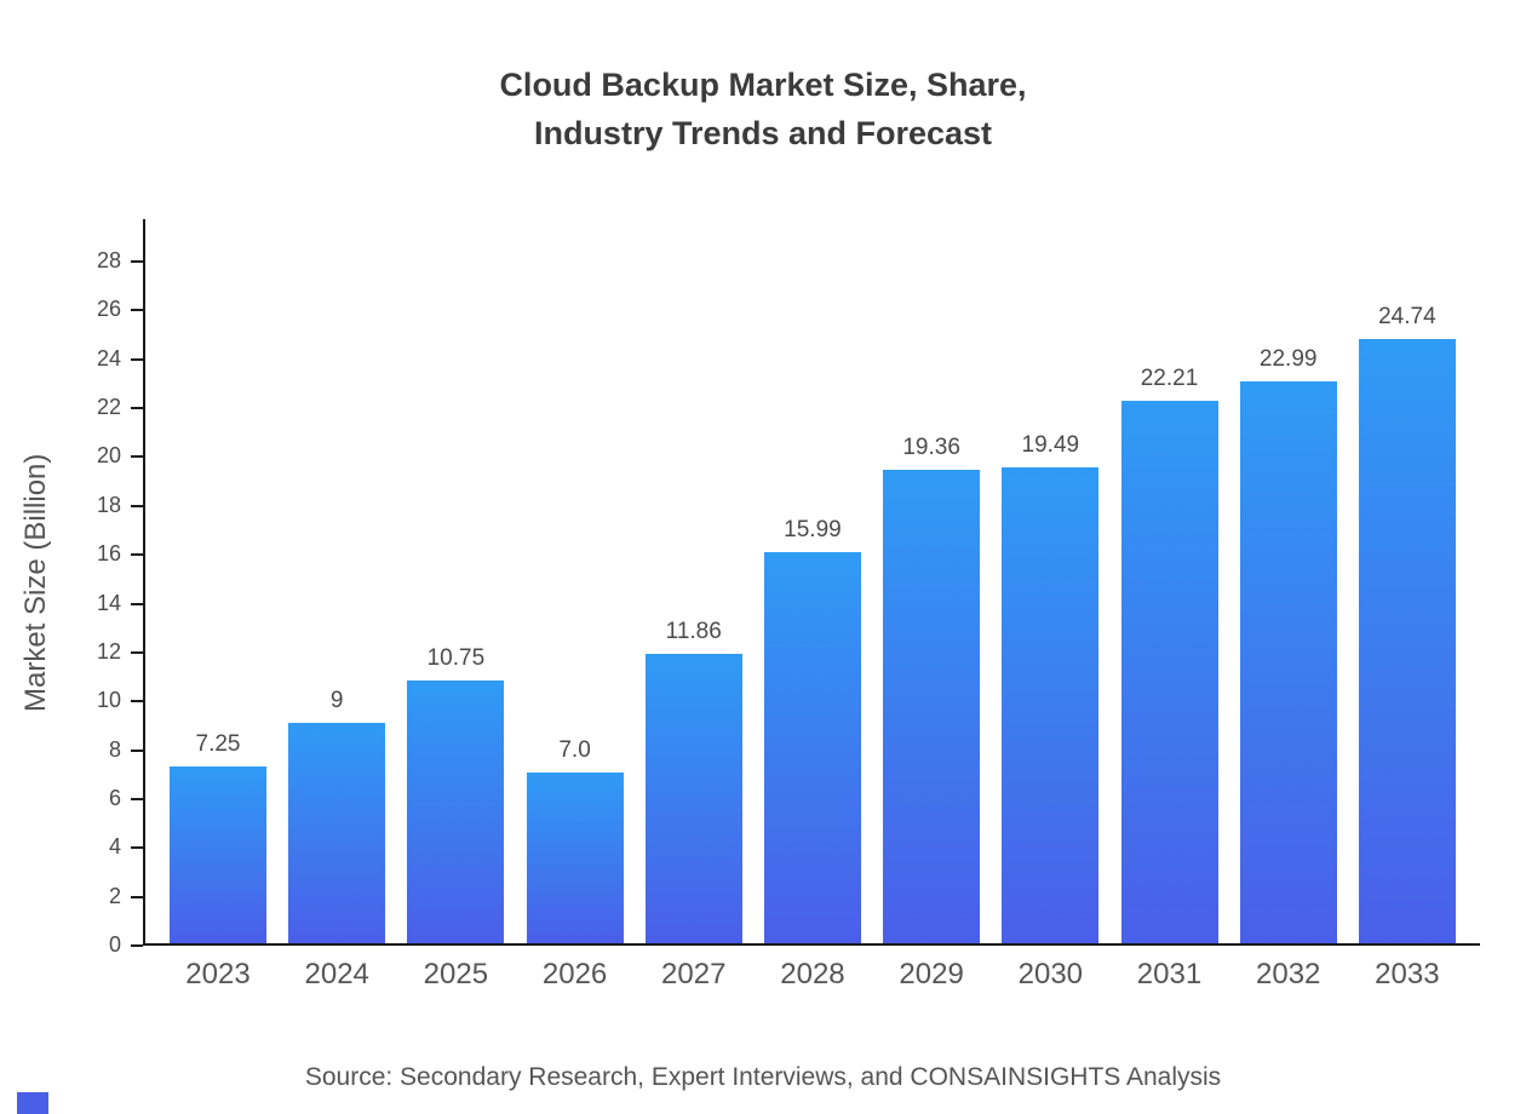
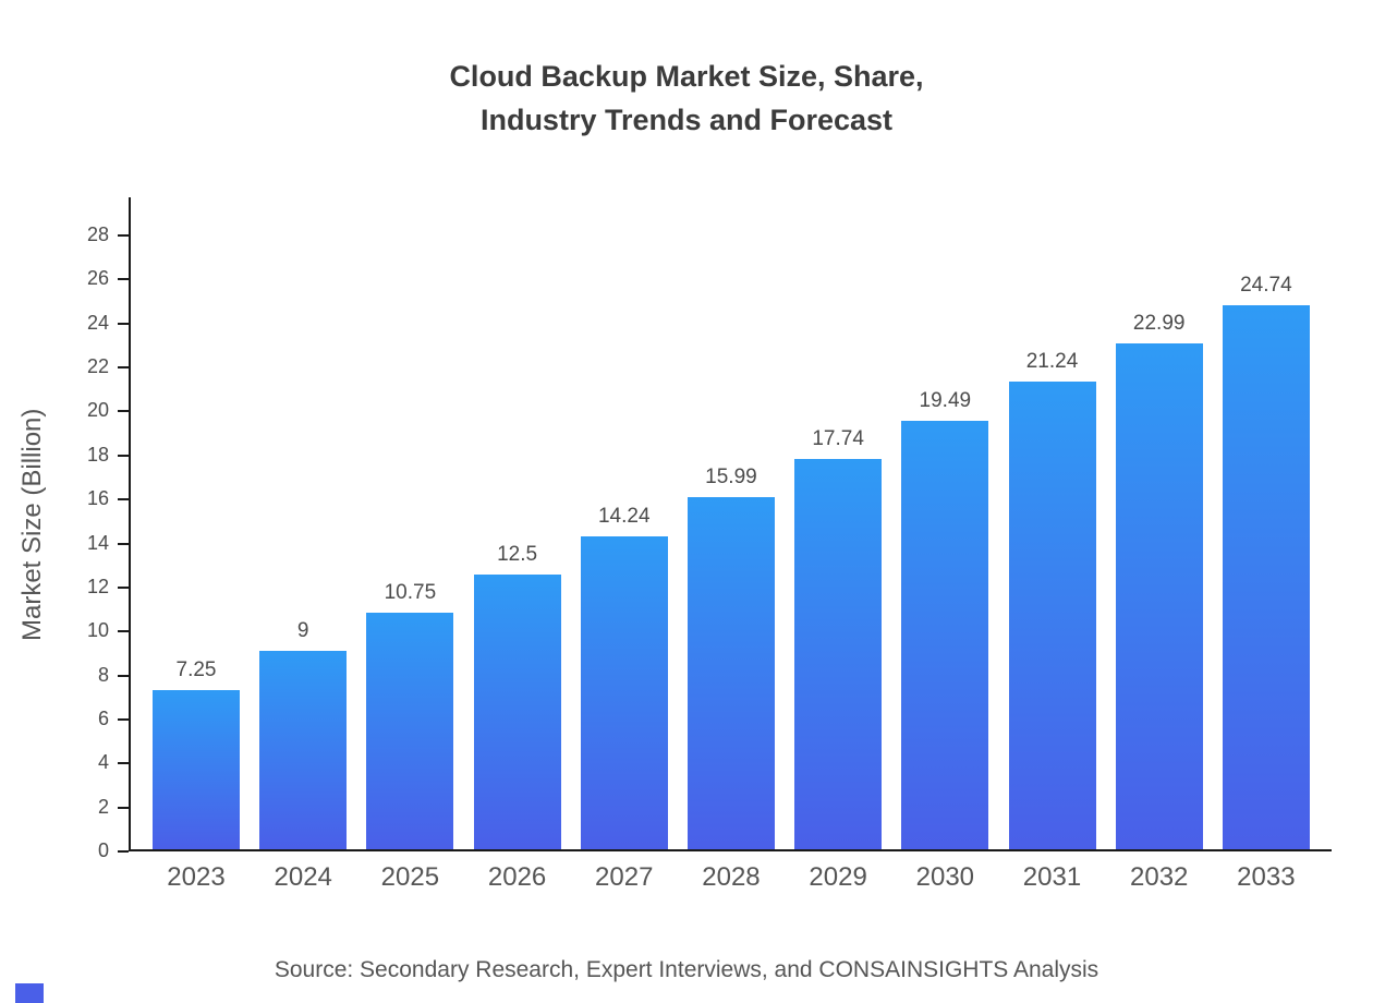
2026: 7.0 -> 12.5
2027: 11.86 -> 14.24
2029: 19.36 -> 17.74
2031: 22.21 -> 21.24
